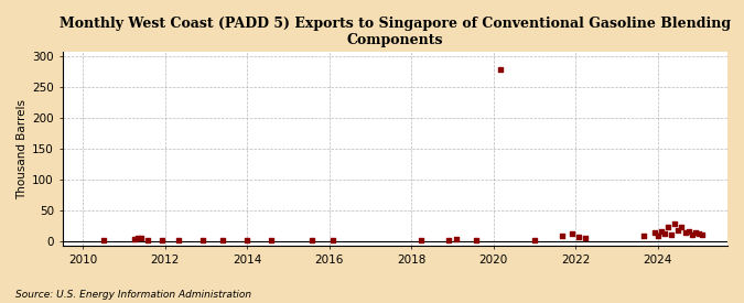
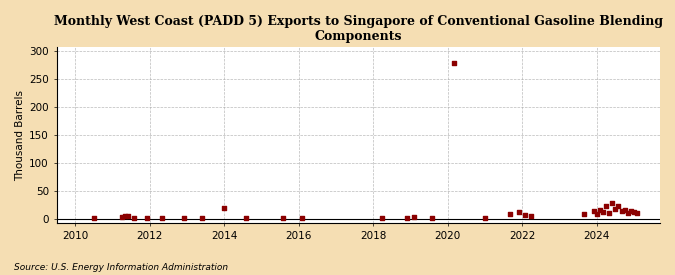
2014: 1 -> 20
